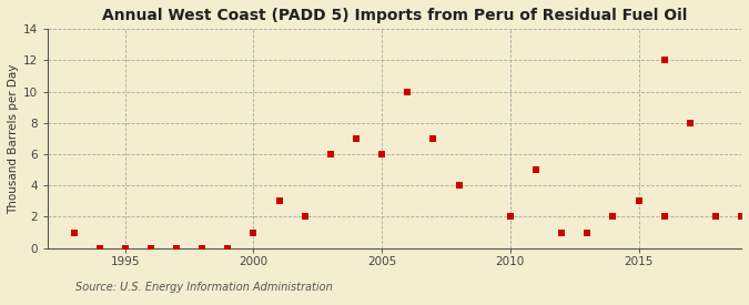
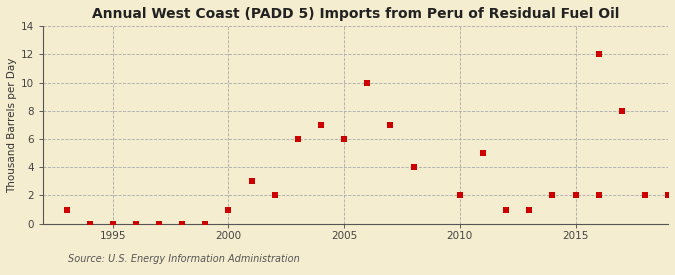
2015: 3 -> 2
